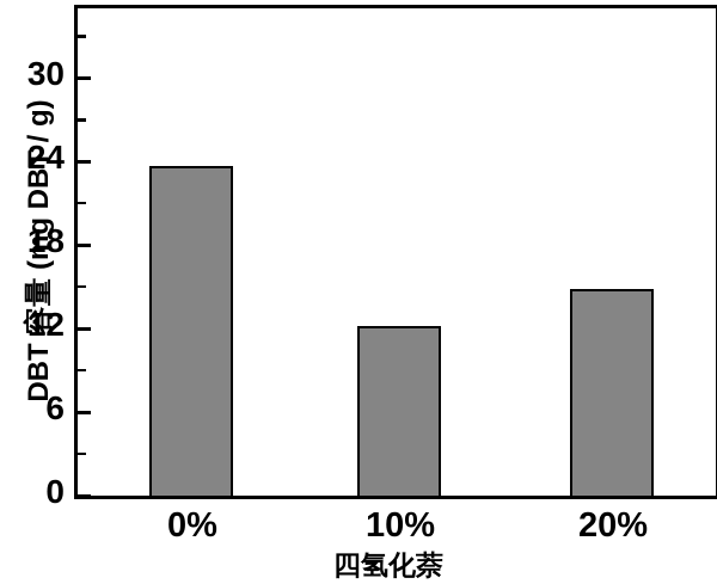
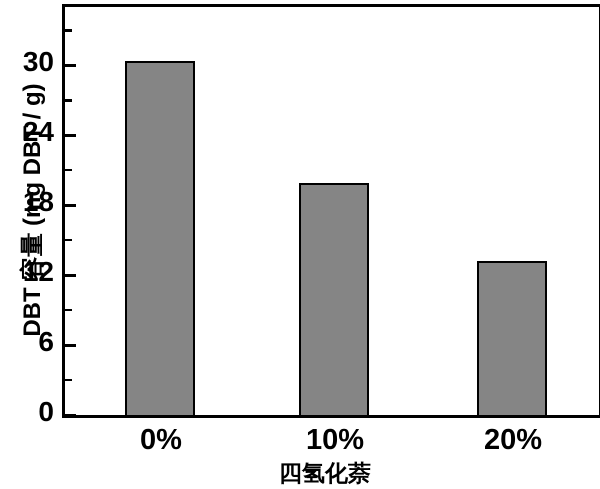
0%: 23.7 -> 30.4
10%: 12.2 -> 19.9
20%: 14.8 -> 13.2
